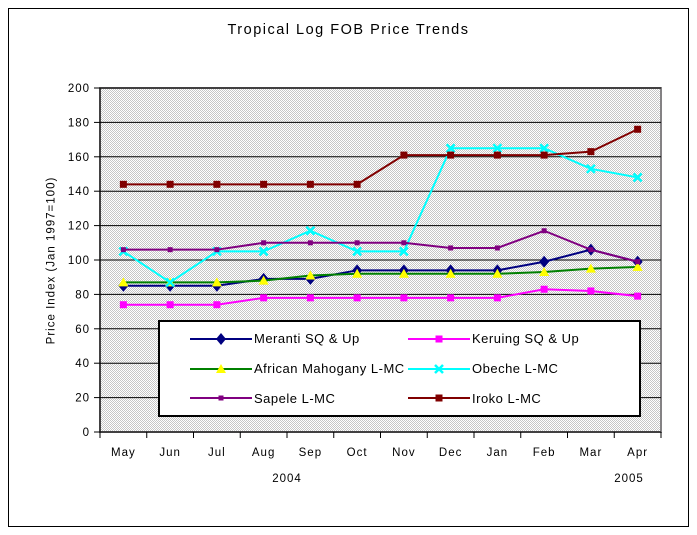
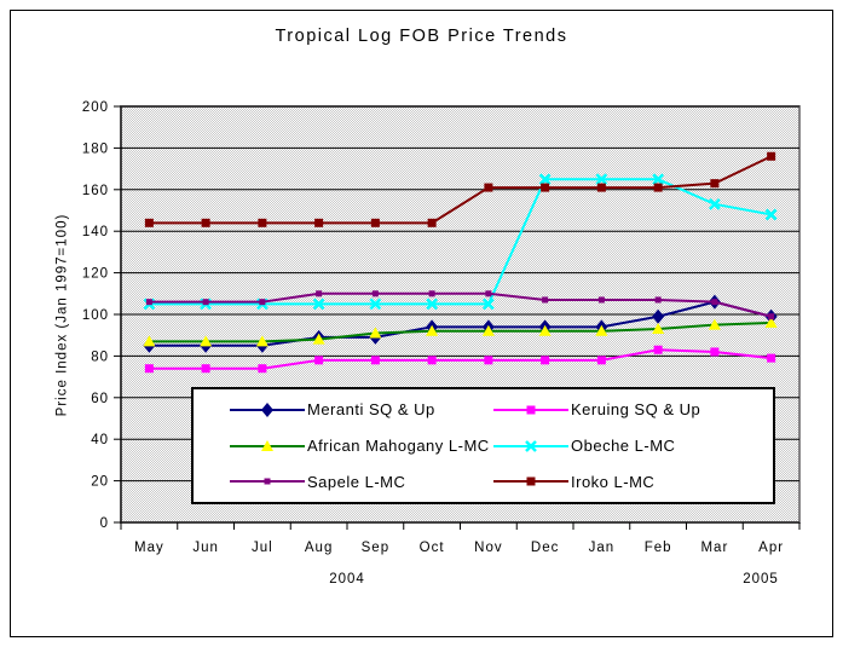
Obeche L-MC/Jun: 87 -> 105
Obeche L-MC/Sep: 117 -> 105
Sapele L-MC/Feb: 117 -> 107
